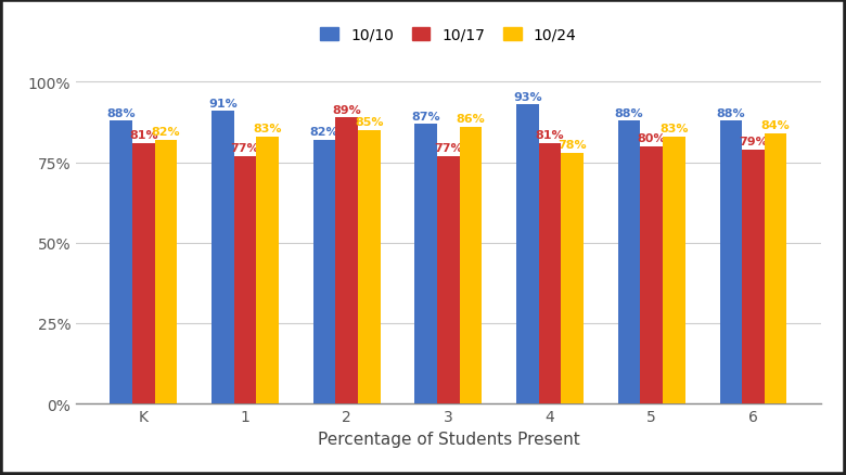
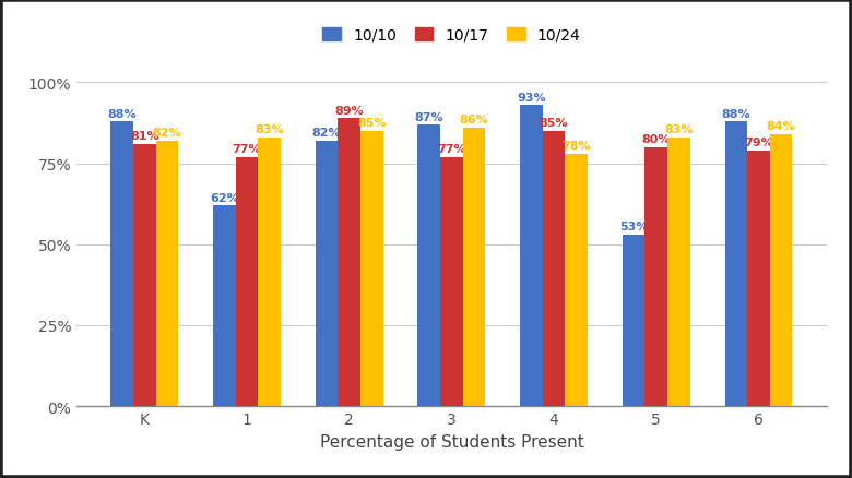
10/10/1: 91% -> 62%
10/17/4: 81% -> 85%
10/10/5: 88% -> 53%
